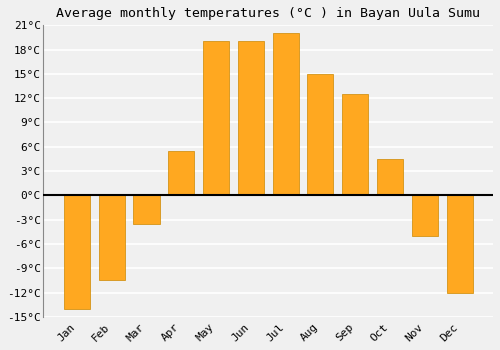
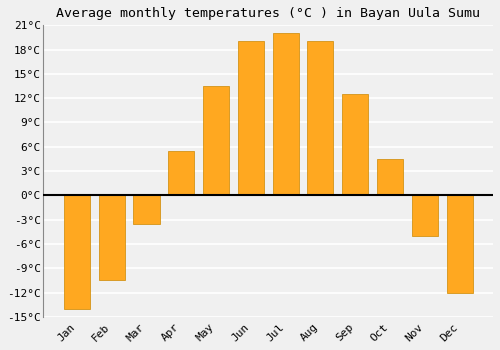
May: 19.0°C -> 13.5°C
Aug: 15.0°C -> 19.0°C
